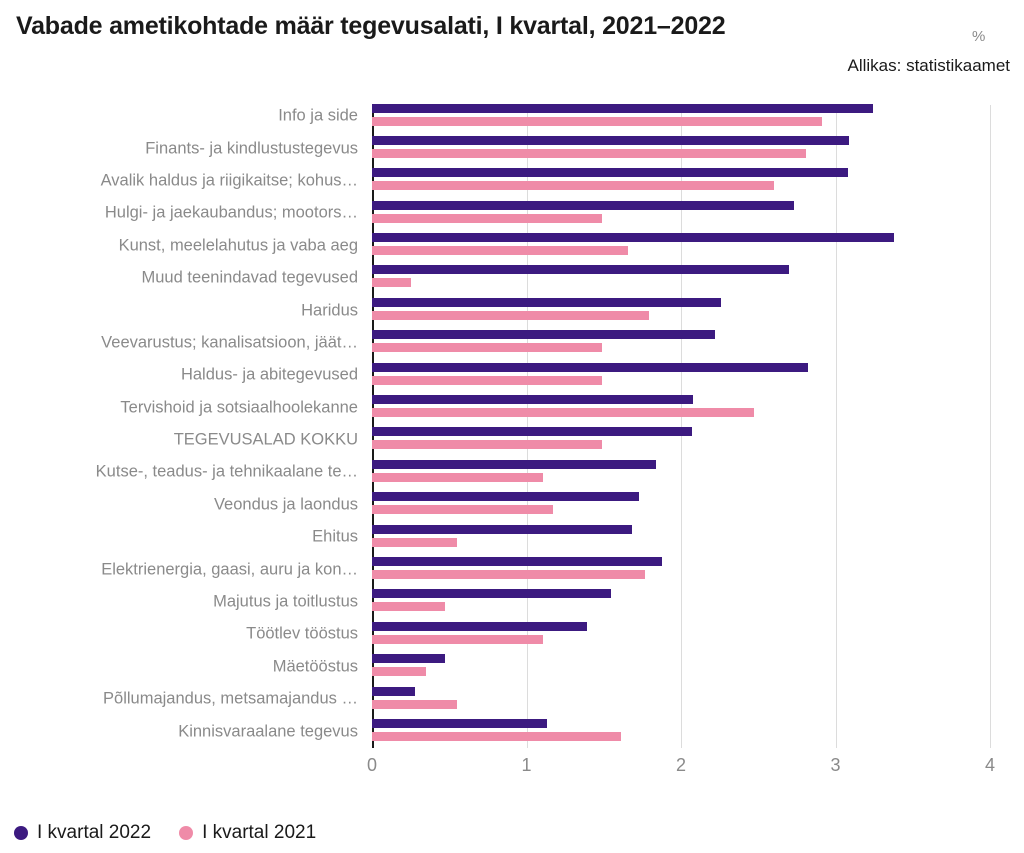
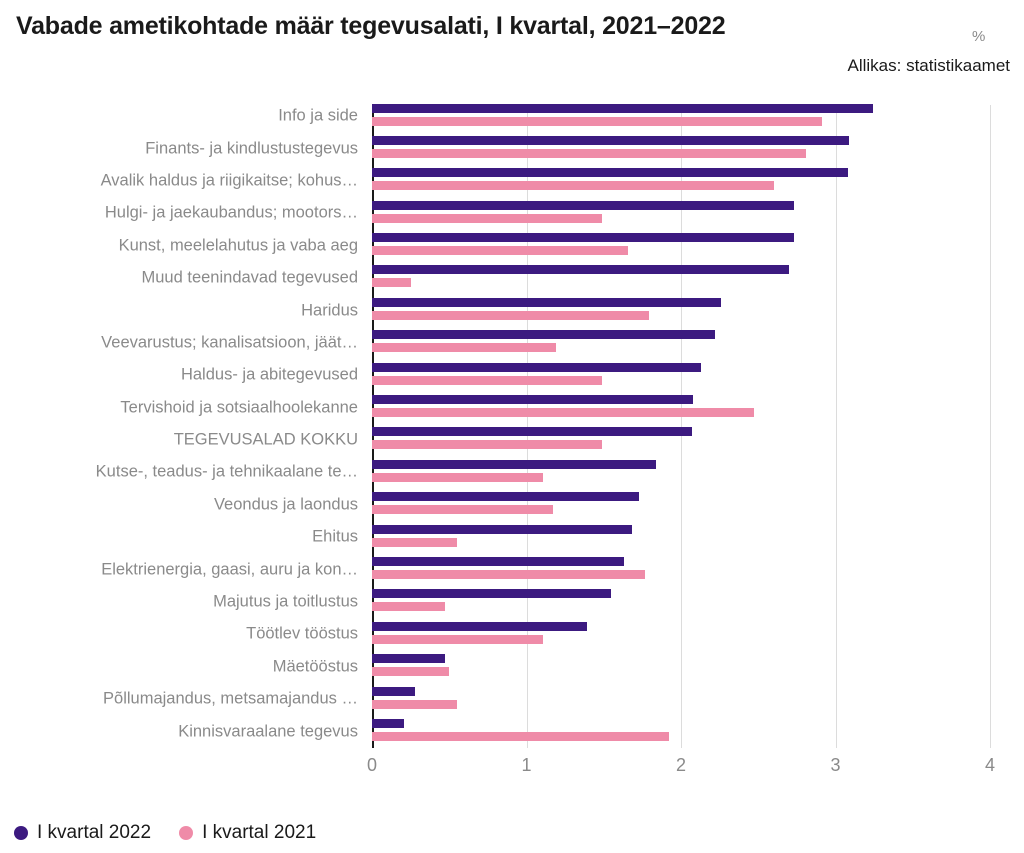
I kvartal 2022/Kunst, meelelahutus ja vaba aeg: 3.38 -> 2.73
I kvartal 2021/Veevarustus; kanalisatsioon, jäät…: 1.49 -> 1.19
I kvartal 2022/Haldus- ja abitegevused: 2.82 -> 2.13
I kvartal 2022/Elektrienergia, gaasi, auru ja kon…: 1.88 -> 1.63
I kvartal 2021/Mäetööstus: 0.35 -> 0.50
I kvartal 2022/Kinnisvaraalane tegevus: 1.13 -> 0.21
I kvartal 2021/Kinnisvaraalane tegevus: 1.61 -> 1.92
